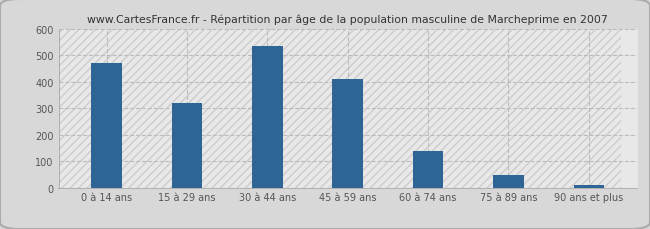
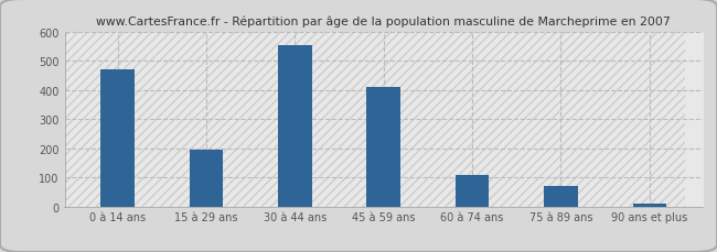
15 à 29 ans: 320 -> 195
30 à 44 ans: 535 -> 555
60 à 74 ans: 138 -> 110
75 à 89 ans: 47 -> 70
